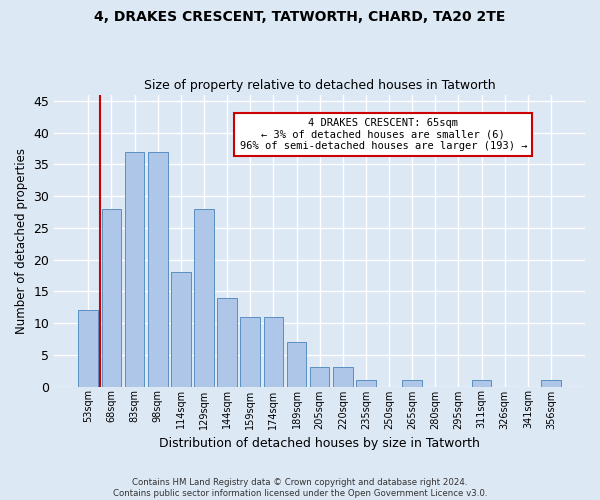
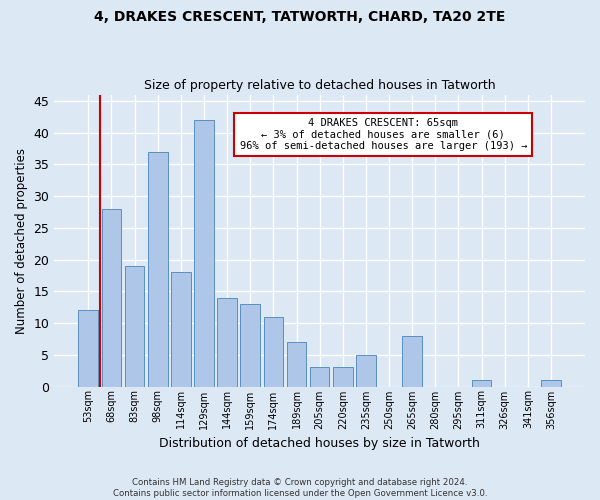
83sqm: 37 -> 19
129sqm: 28 -> 42
159sqm: 11 -> 13
235sqm: 1 -> 5
265sqm: 1 -> 8
